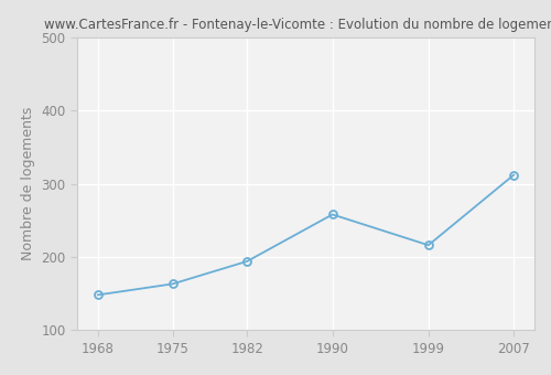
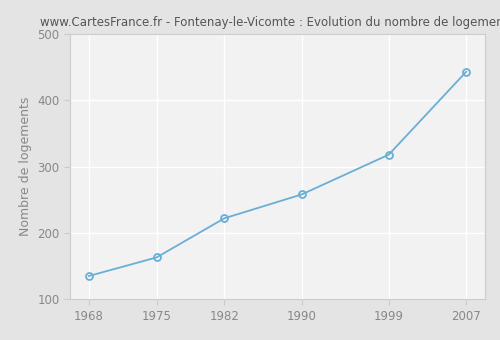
1968: 148 -> 135
1982: 194 -> 222
1999: 216 -> 318
2007: 312 -> 443
